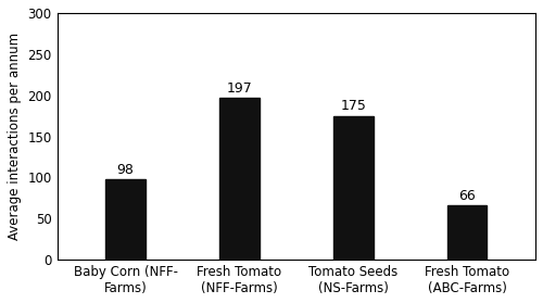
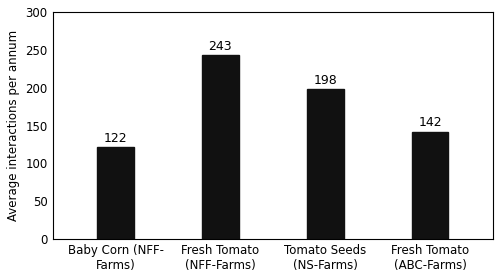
Baby Corn (NFF- Farms): 98 -> 122
Fresh Tomato (NFF-Farms): 197 -> 243
Tomato Seeds (NS-Farms): 175 -> 198
Fresh Tomato (ABC-Farms): 66 -> 142
